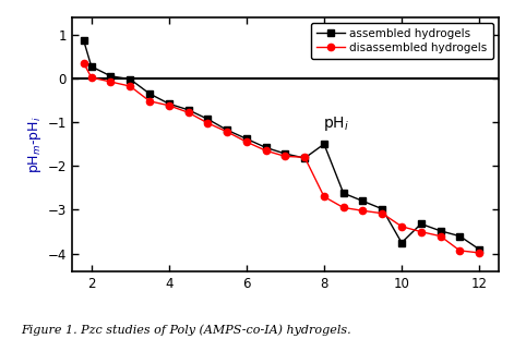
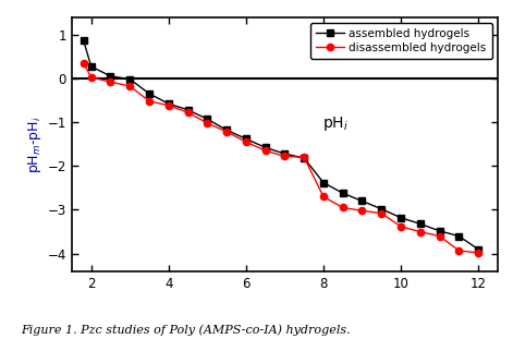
assembled hydrogels/8: -1.50 -> -2.38
assembled hydrogels/10: -3.75 -> -3.18
